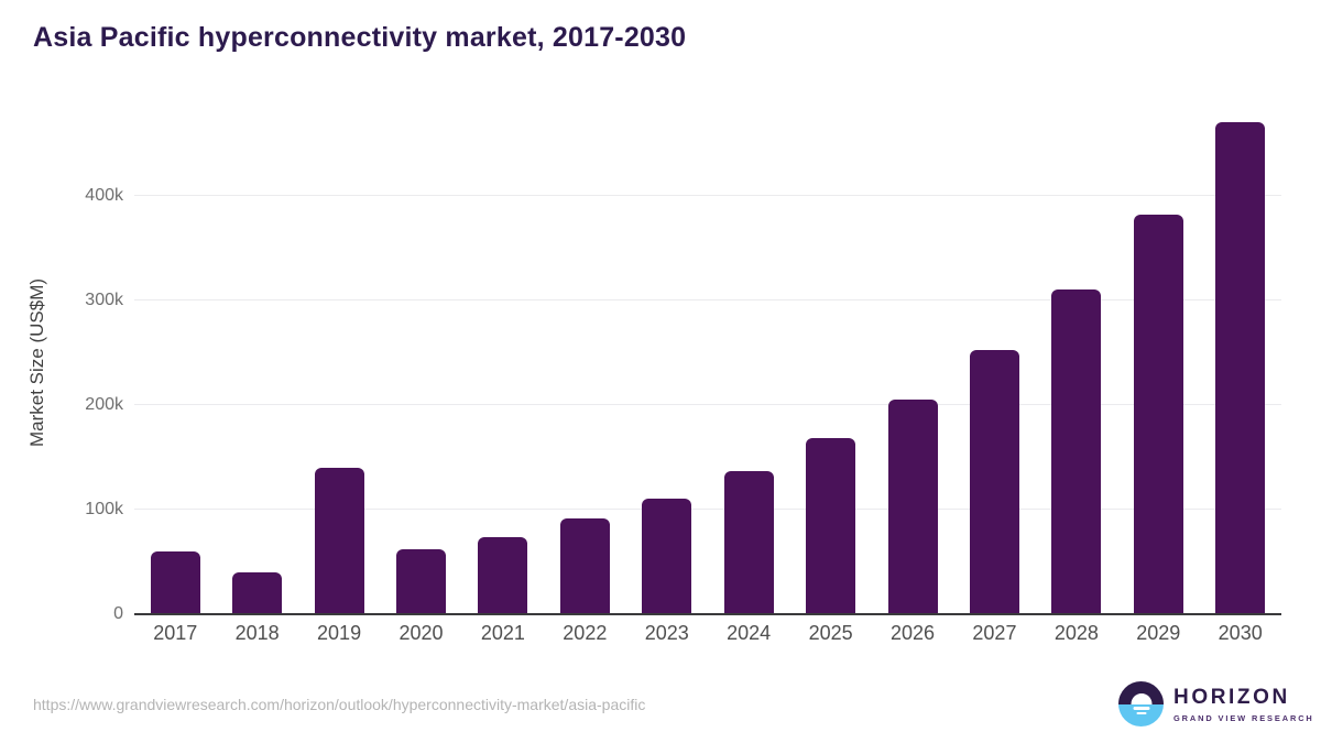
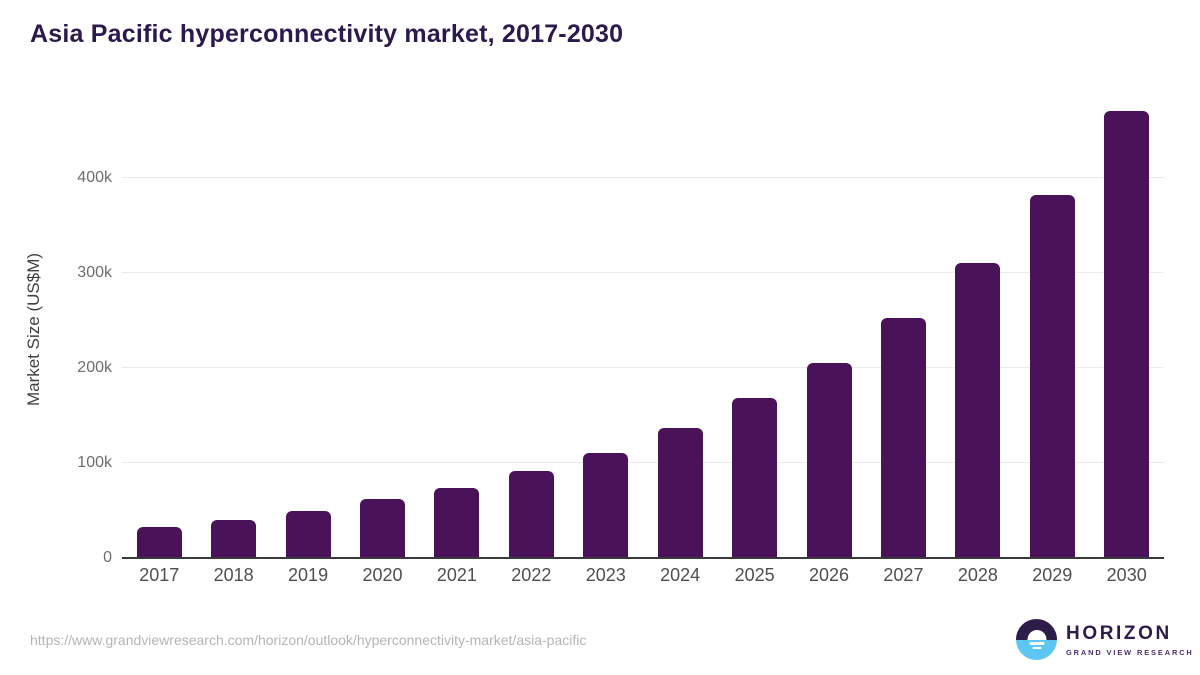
2017: 60k -> 30k
2019: 140k -> 50k
